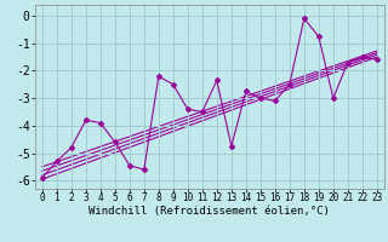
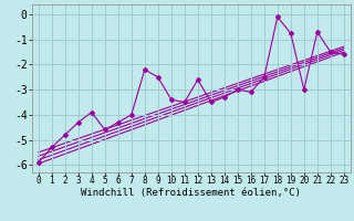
3: -3.80 -> -4.30
6: -5.45 -> -4.30
7: -5.60 -> -4.00
12: -2.35 -> -2.60
13: -4.75 -> -3.50
14: -2.75 -> -3.30
21: -1.70 -> -0.70
